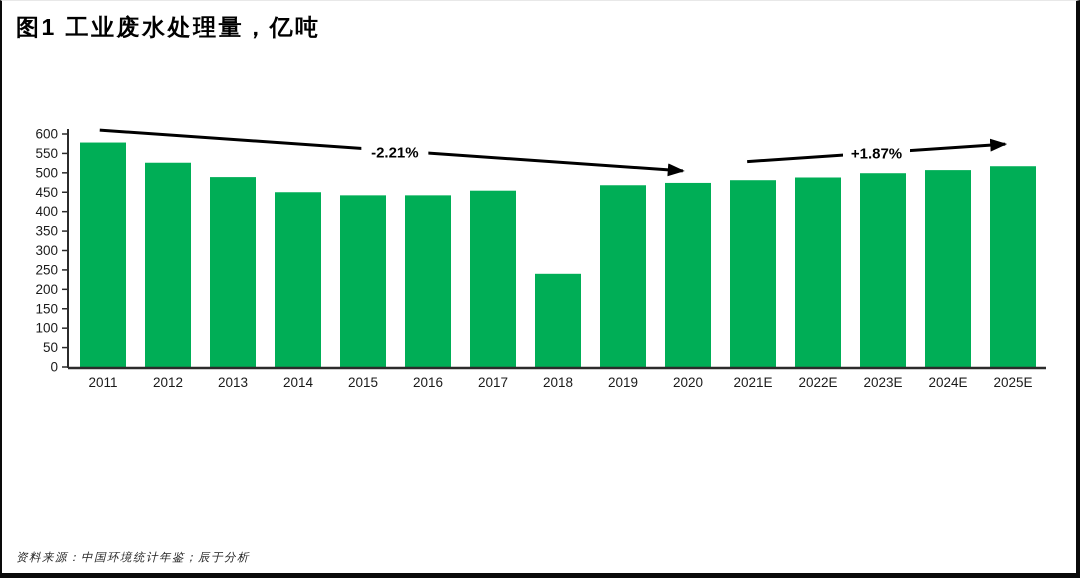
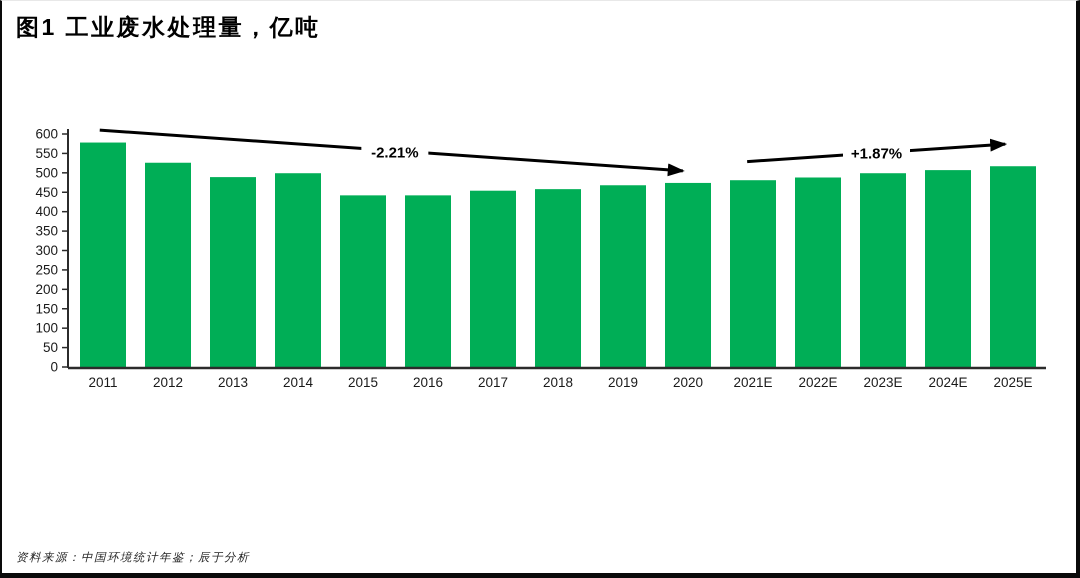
2014: 450 -> 500
2018: 240 -> 460
